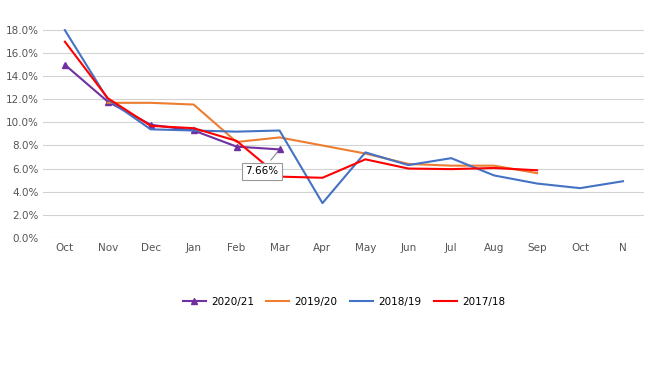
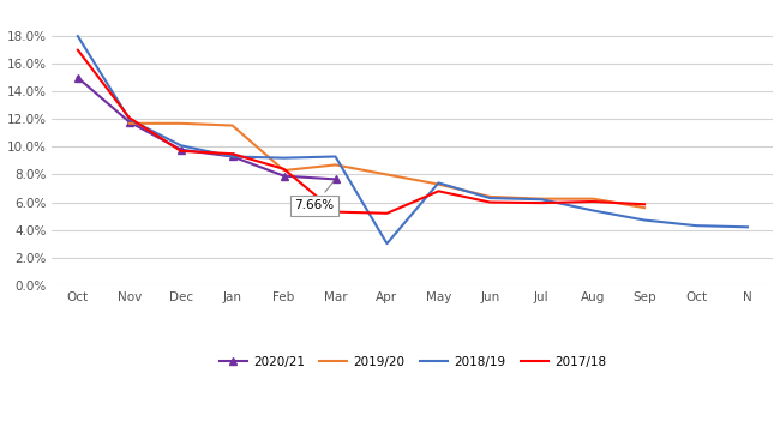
2018/19/Dec: 9.4% -> 10.1%
2018/19/Jul: 6.9% -> 6.2%
2018/19/N: 4.9% -> 4.2%
